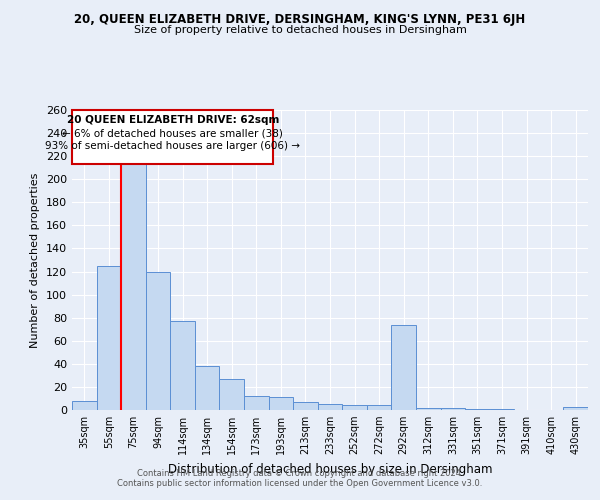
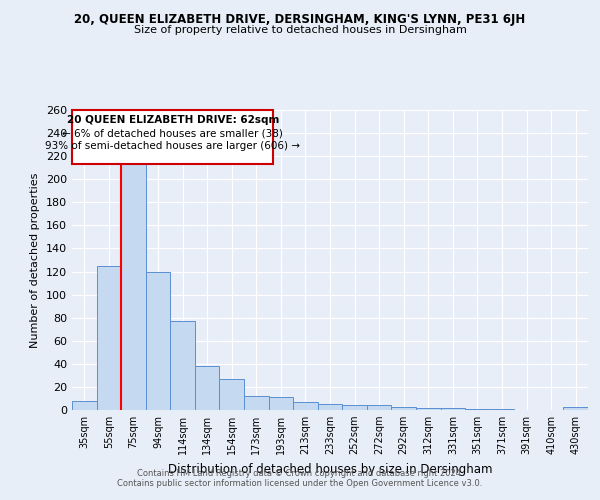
292sqm: 74 -> 3
